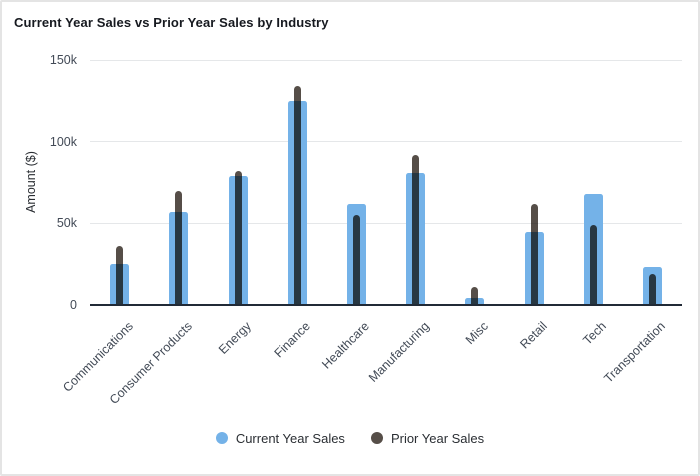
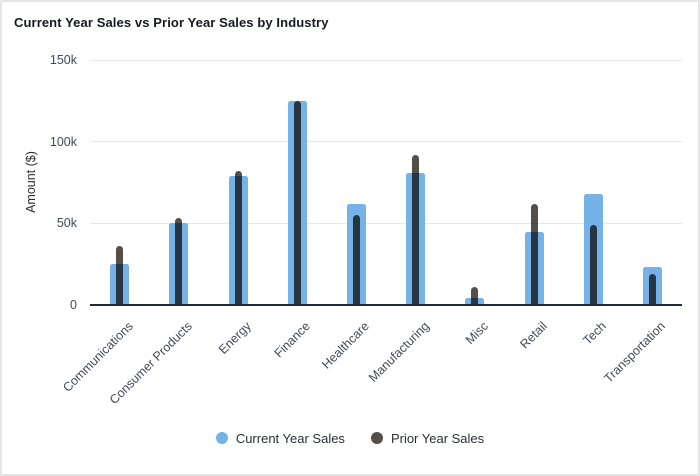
Current Year Sales/Consumer Products: 57k -> 50k
Prior Year Sales/Consumer Products: 70k -> 53k
Prior Year Sales/Finance: 134k -> 125k
